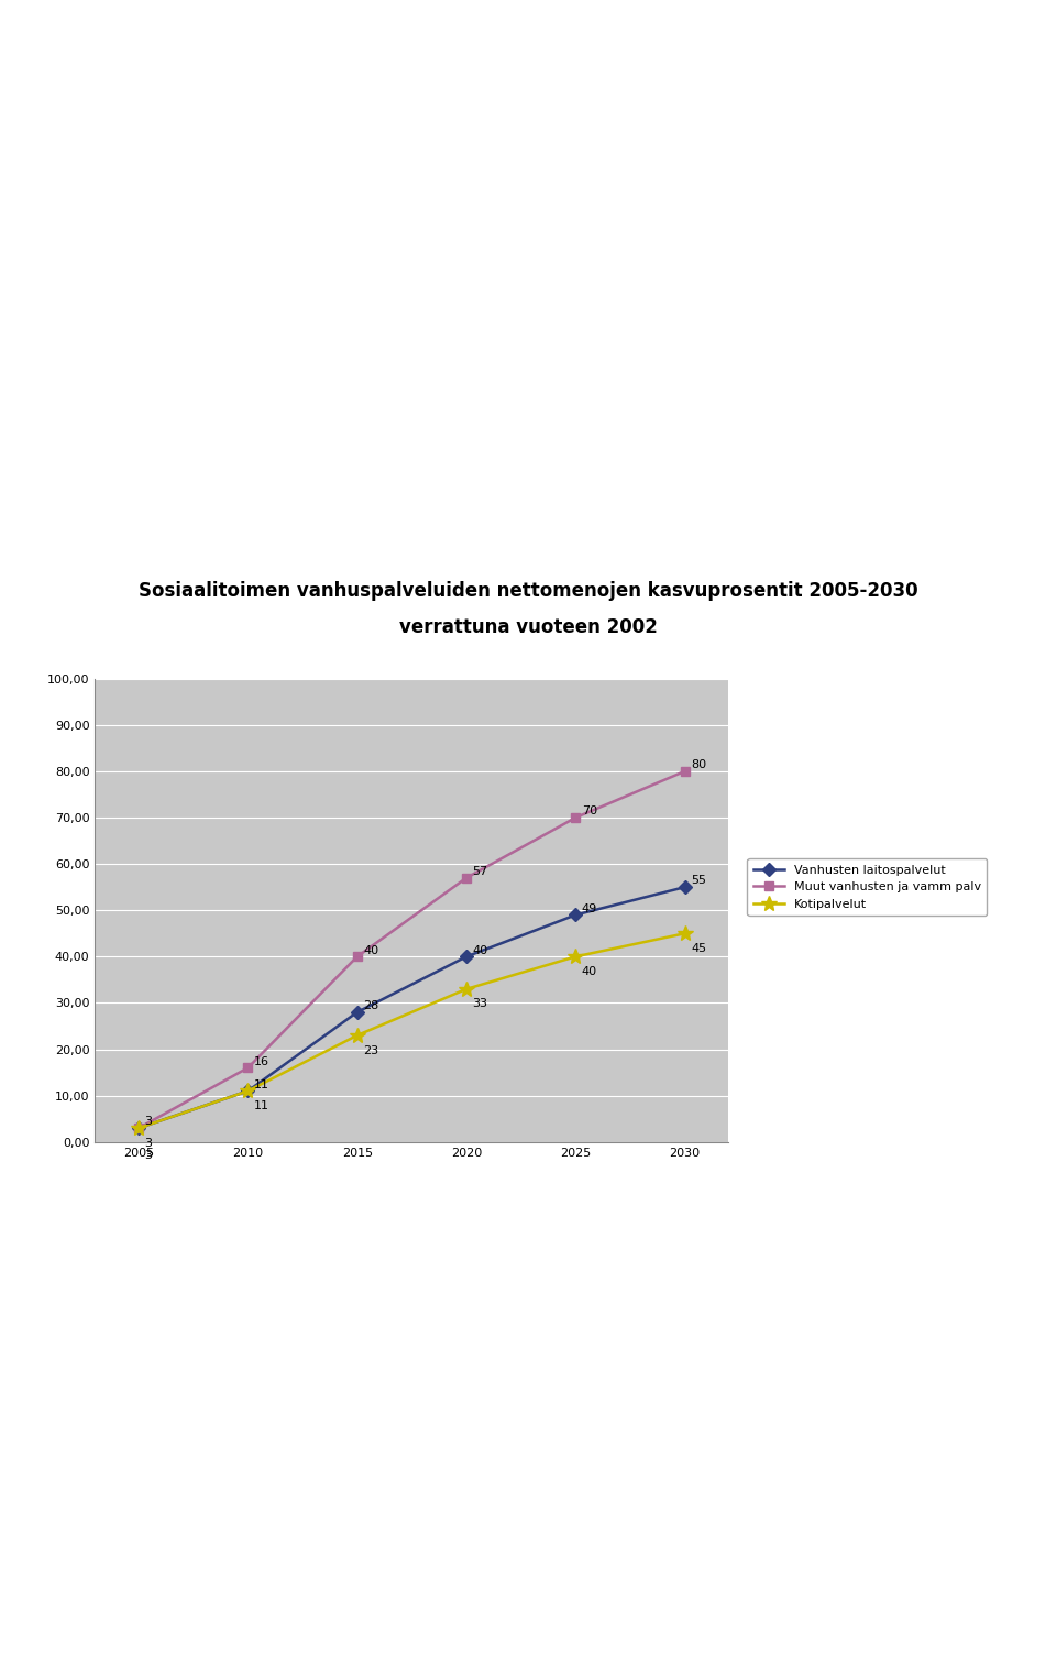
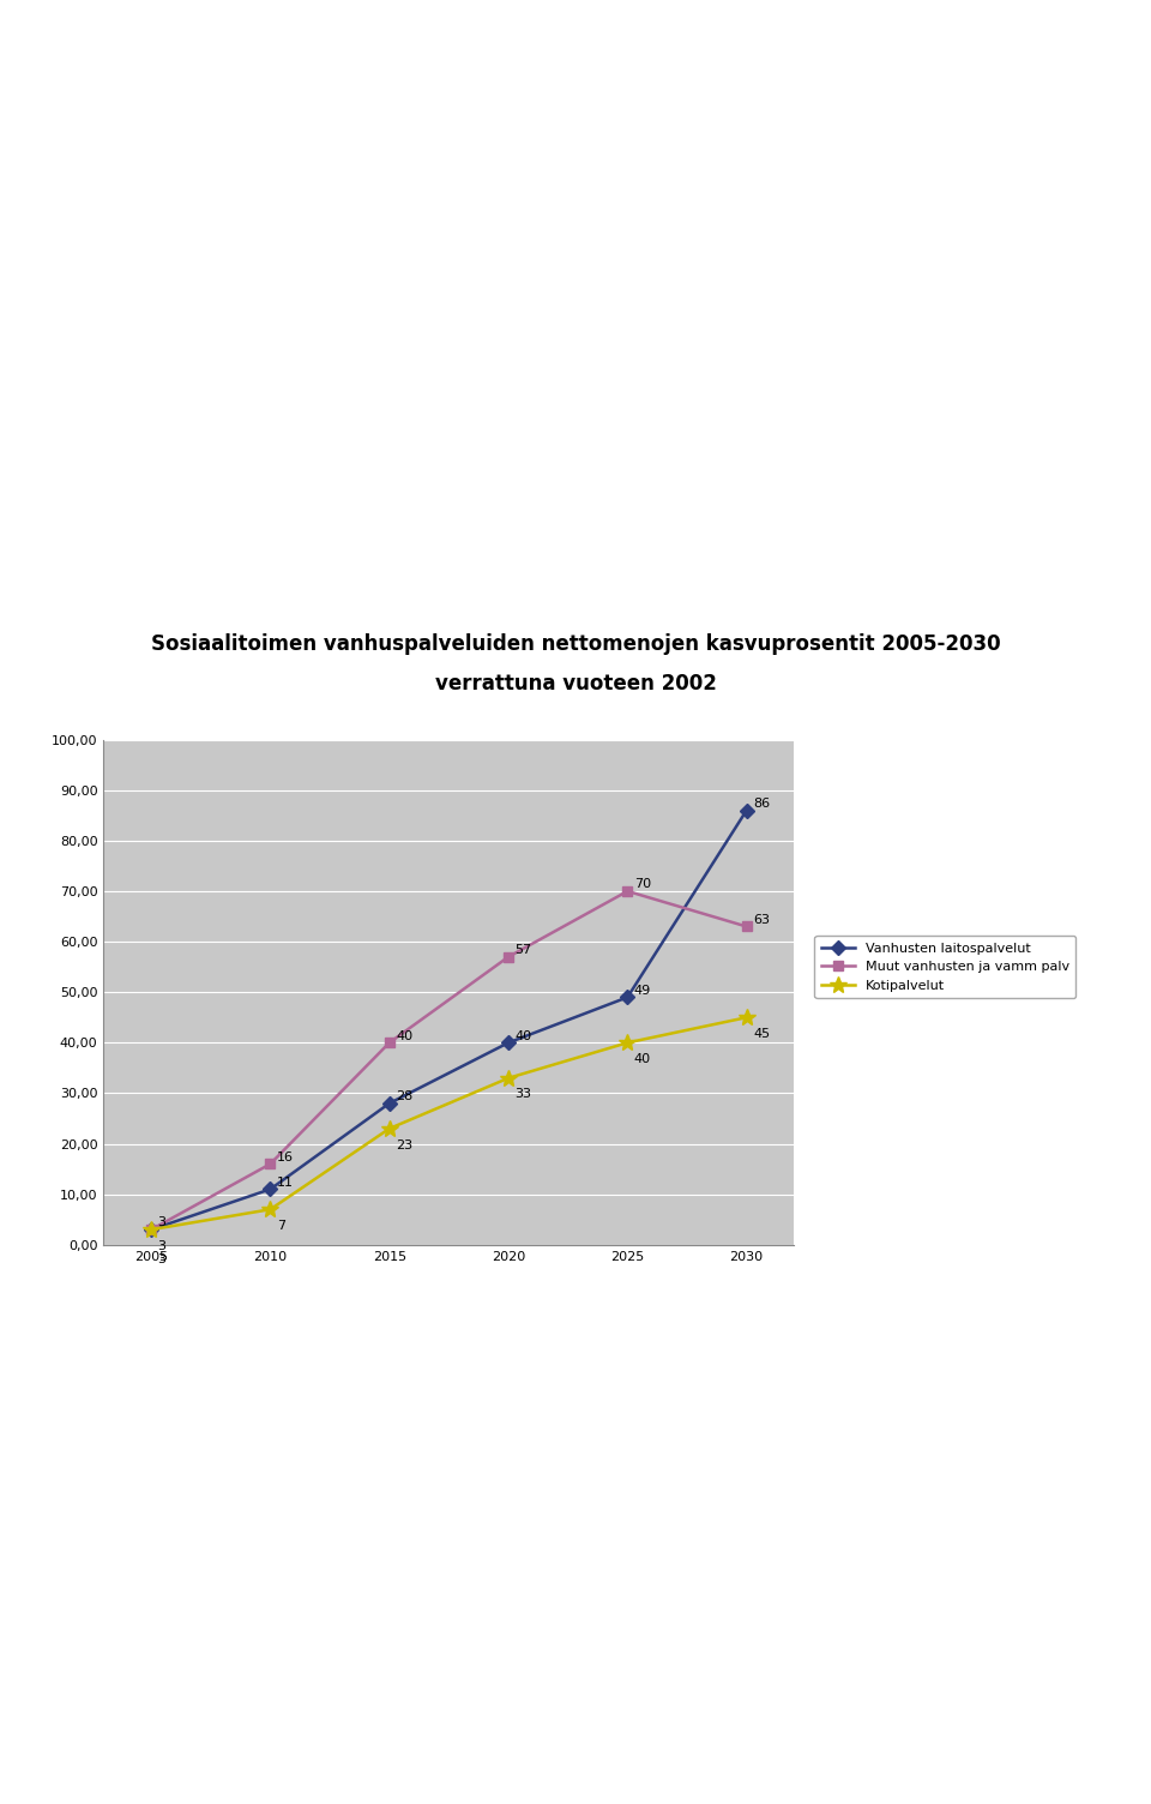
Kotipalvelut/2010: 11 -> 7
Vanhusten laitospalvelut/2030: 55 -> 86
Muut vanhusten ja vamm palv/2030: 80 -> 63
